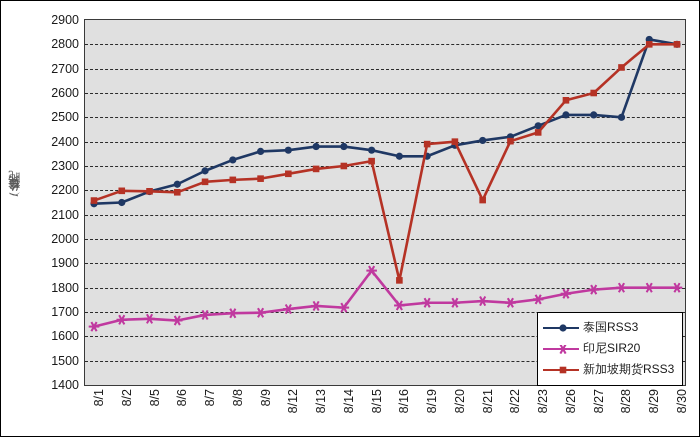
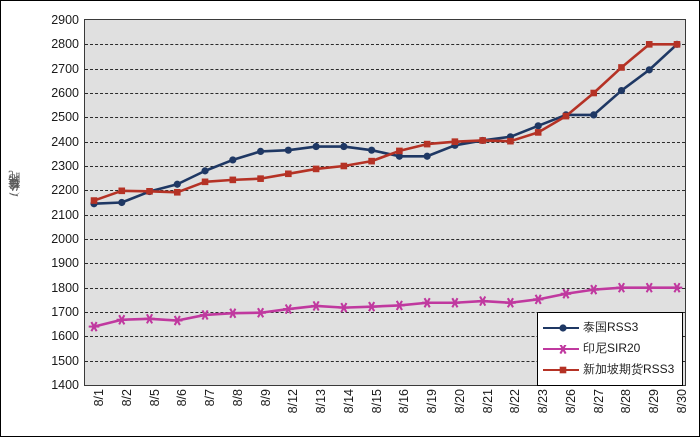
印尼SIR20/8/15: 1870 -> 1720
新加坡期货RSS3/8/16: 1830 -> 2360
新加坡期货RSS3/8/21: 2160 -> 2400
新加坡期货RSS3/8/26: 2570 -> 2500
泰国RSS3/8/28: 2500 -> 2610
泰国RSS3/8/29: 2820 -> 2700
